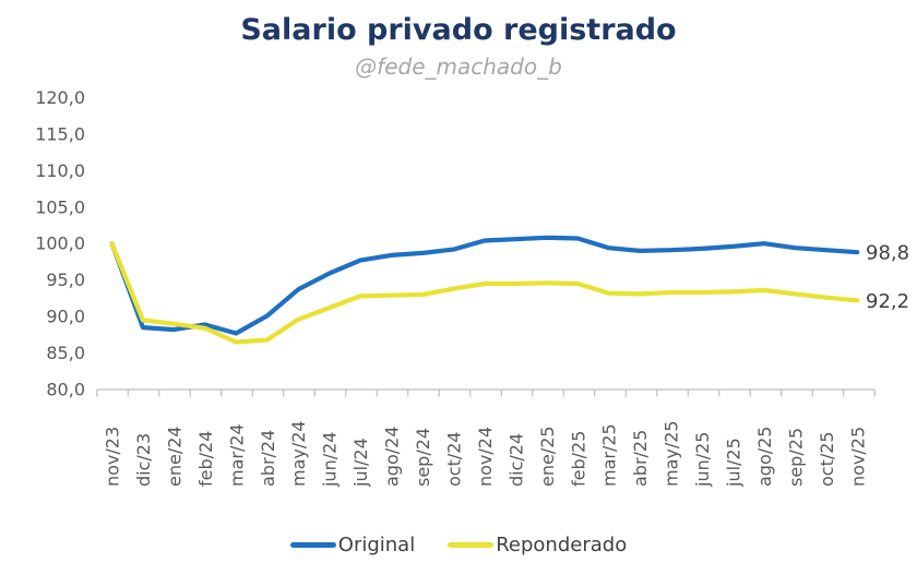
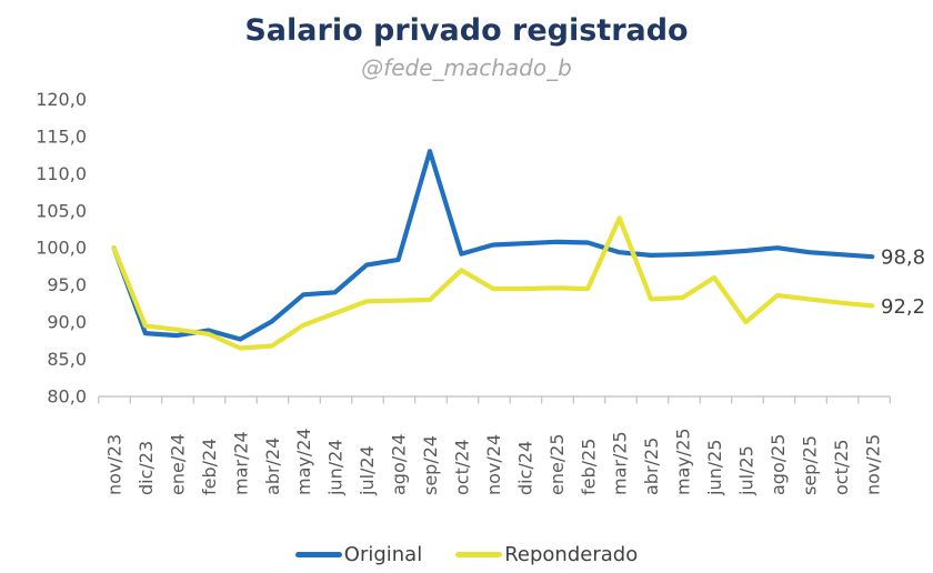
Original/jun/24: 96 -> 94
Original/sep/24: 99 -> 113
Reponderado/oct/24: 94 -> 97
Reponderado/mar/25: 93 -> 104
Reponderado/jun/25: 93 -> 96
Reponderado/jul/25: 93 -> 90
